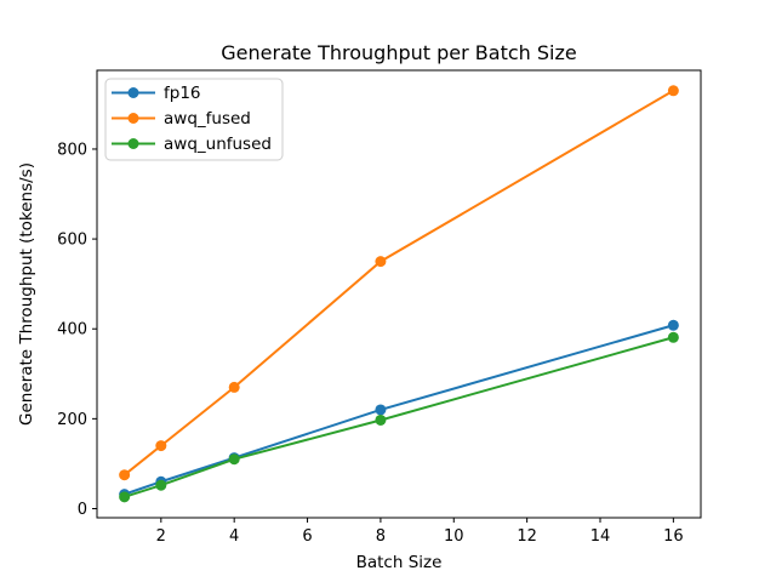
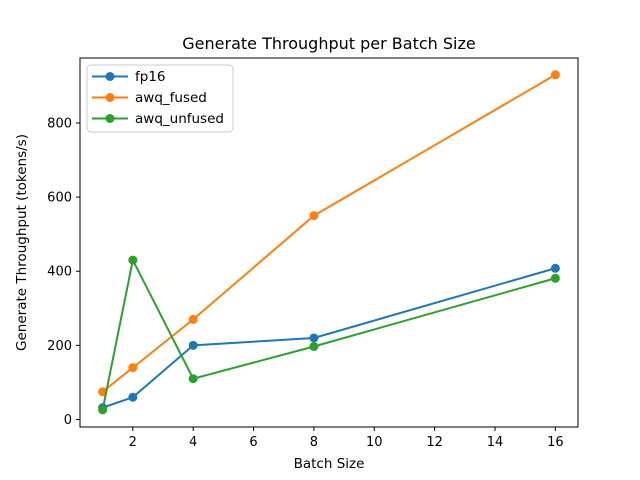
awq_unfused/2: 50 -> 430
fp16/4: 110 -> 200
